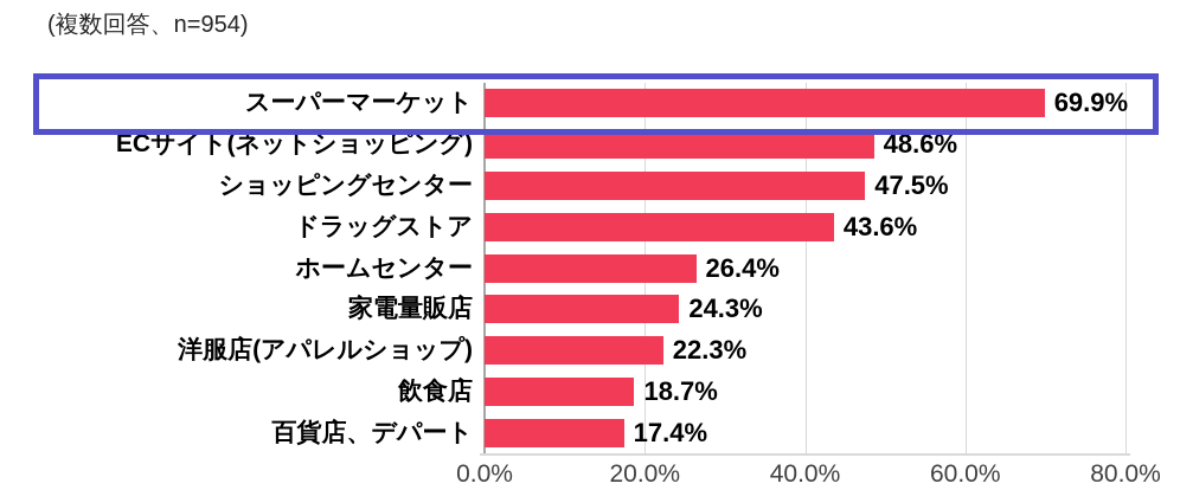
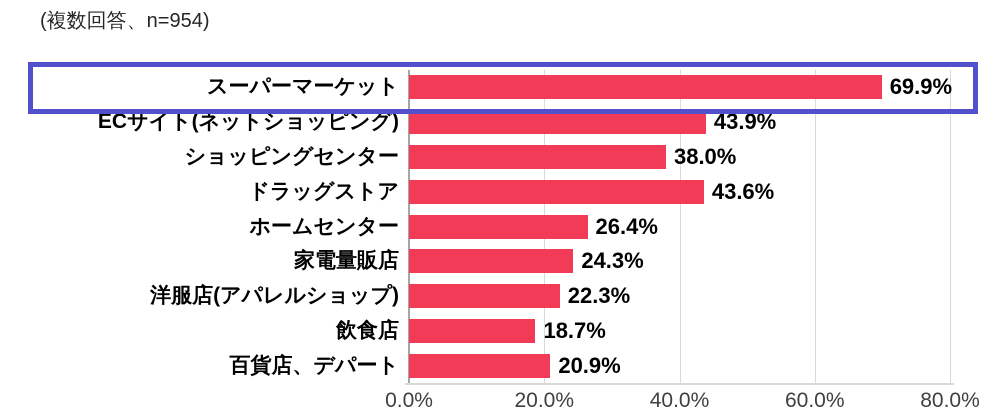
ECサイト(ネットショッピング): 48.6% -> 43.9%
ショッピングセンター: 47.5% -> 38.0%
百貨店、デパート: 17.4% -> 20.9%
